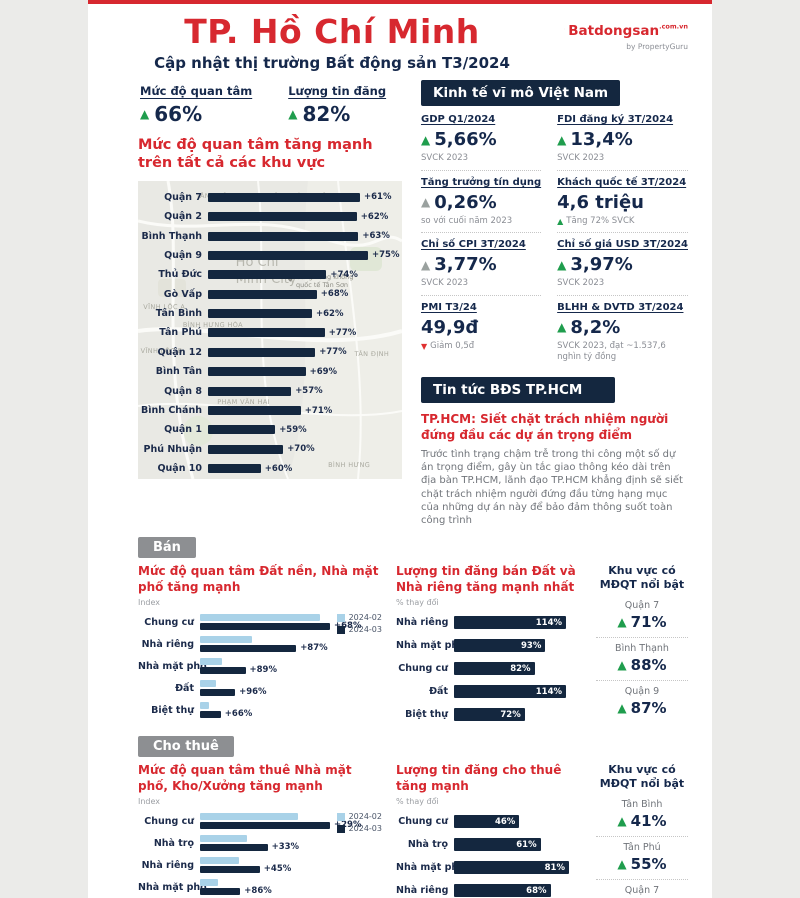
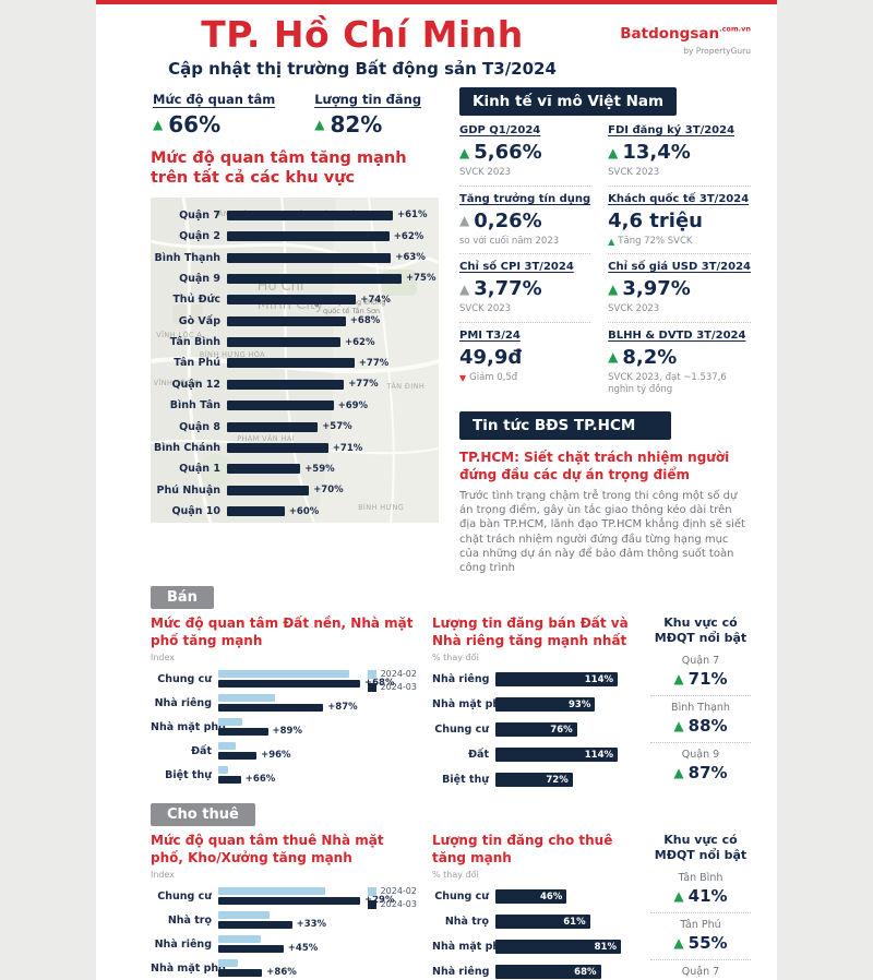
Lượng tin đăng bán Đất và Nhà riêng tăng mạnh nhất/Chung cư: 82% -> 76%
